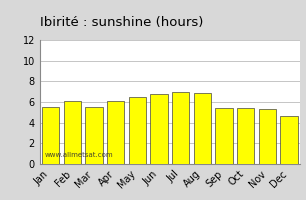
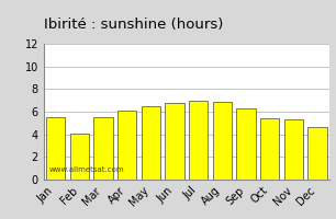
Feb: 6.1 -> 4.1
Sep: 5.4 -> 6.3
